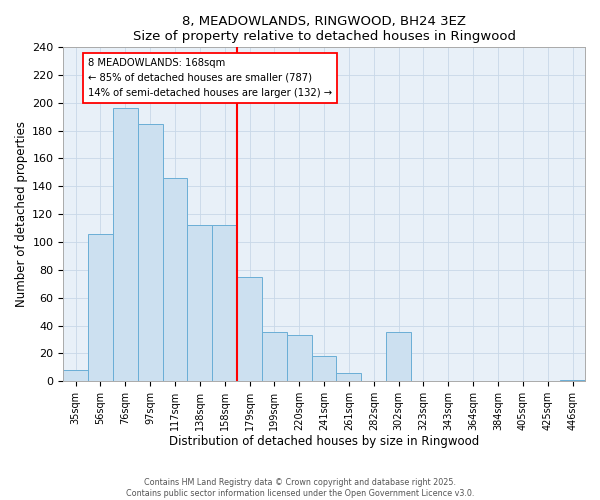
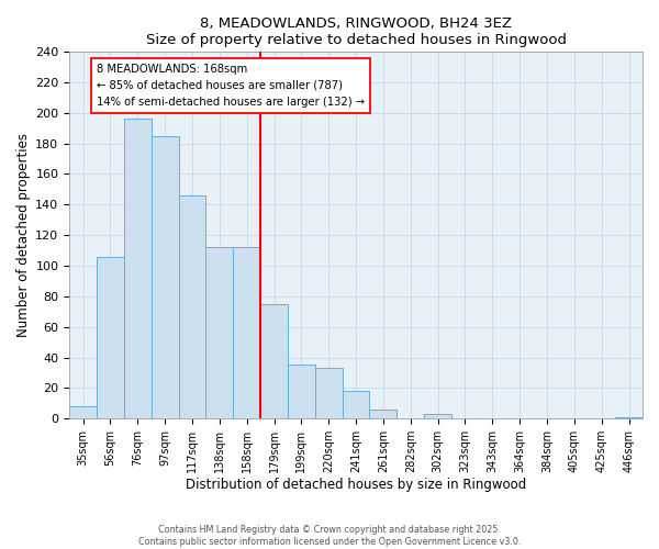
302sqm: 35 -> 3
